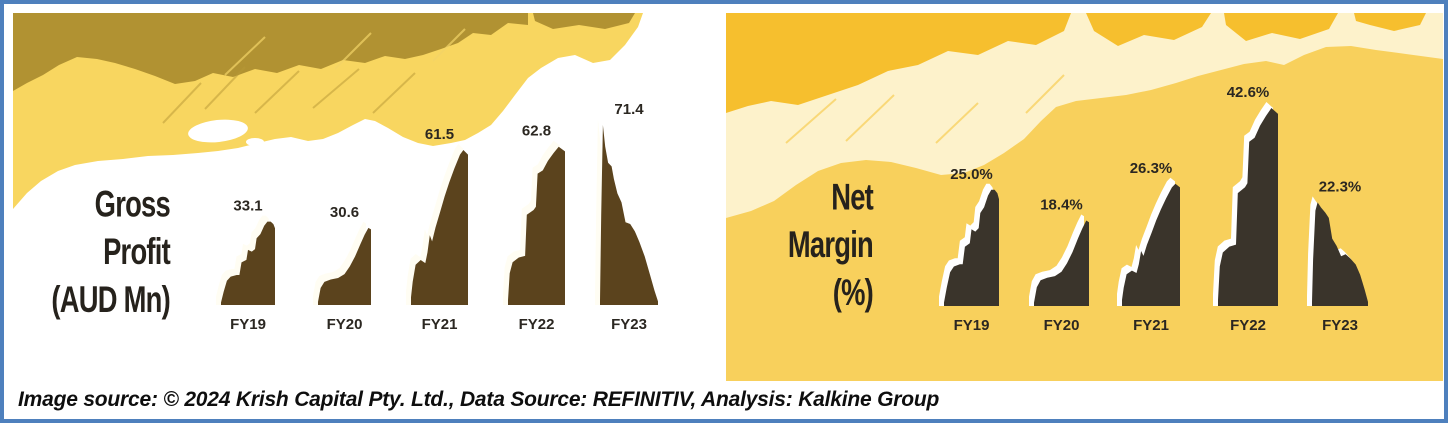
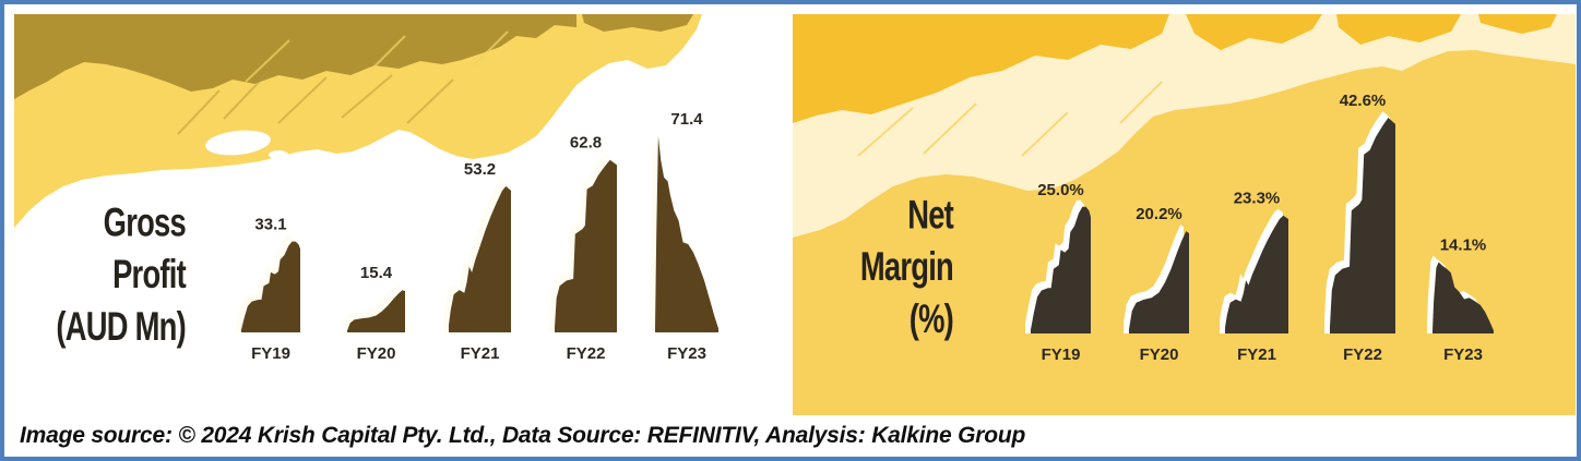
Gross Profit (AUD Mn)/FY20: 30.6 -> 15.4
Gross Profit (AUD Mn)/FY21: 61.5 -> 53.2
Net Margin (%)/FY20: 18.4% -> 20.2%
Net Margin (%)/FY21: 26.3% -> 23.3%
Net Margin (%)/FY23: 22.3% -> 14.1%
